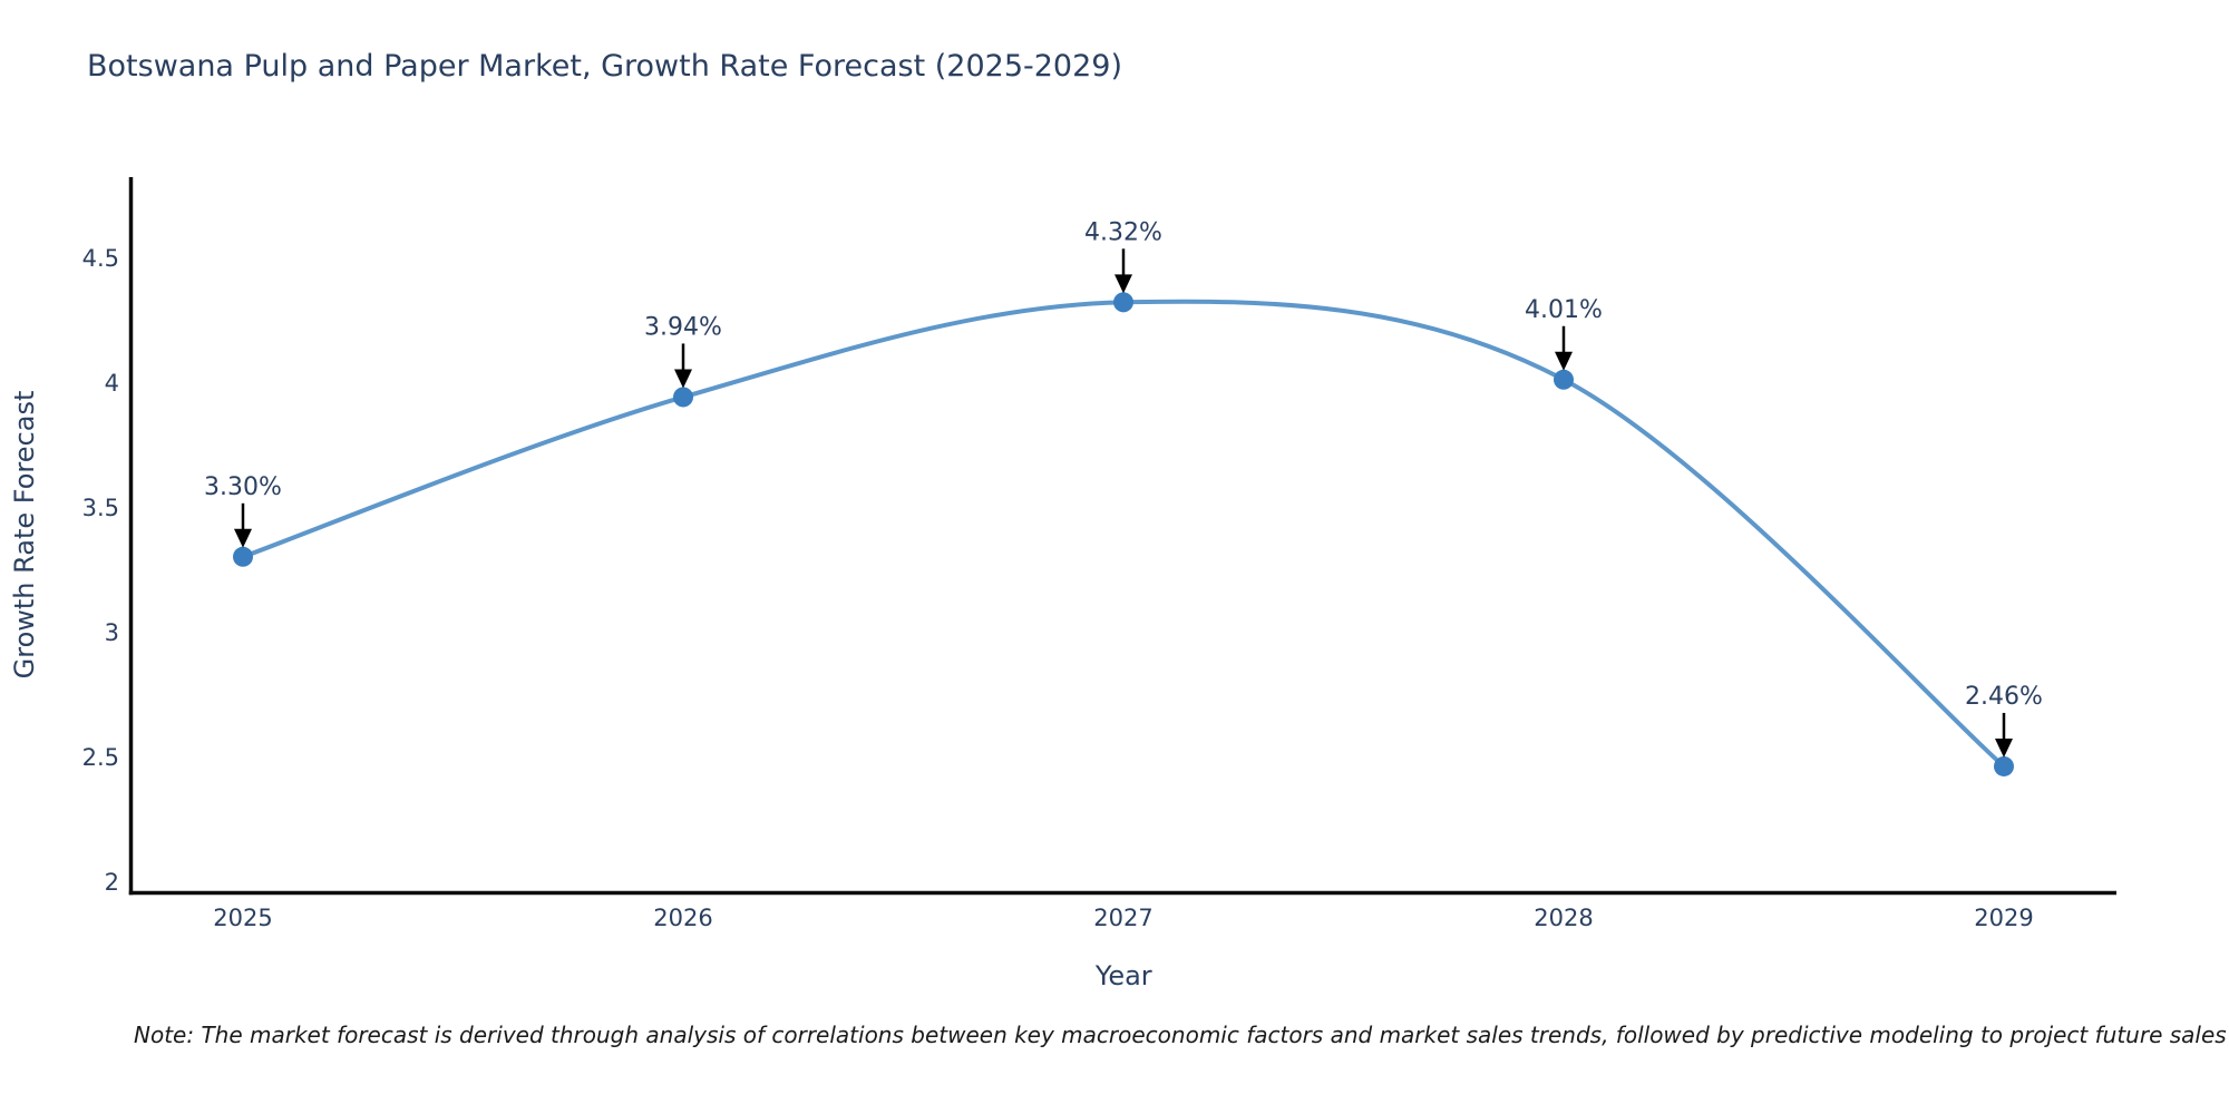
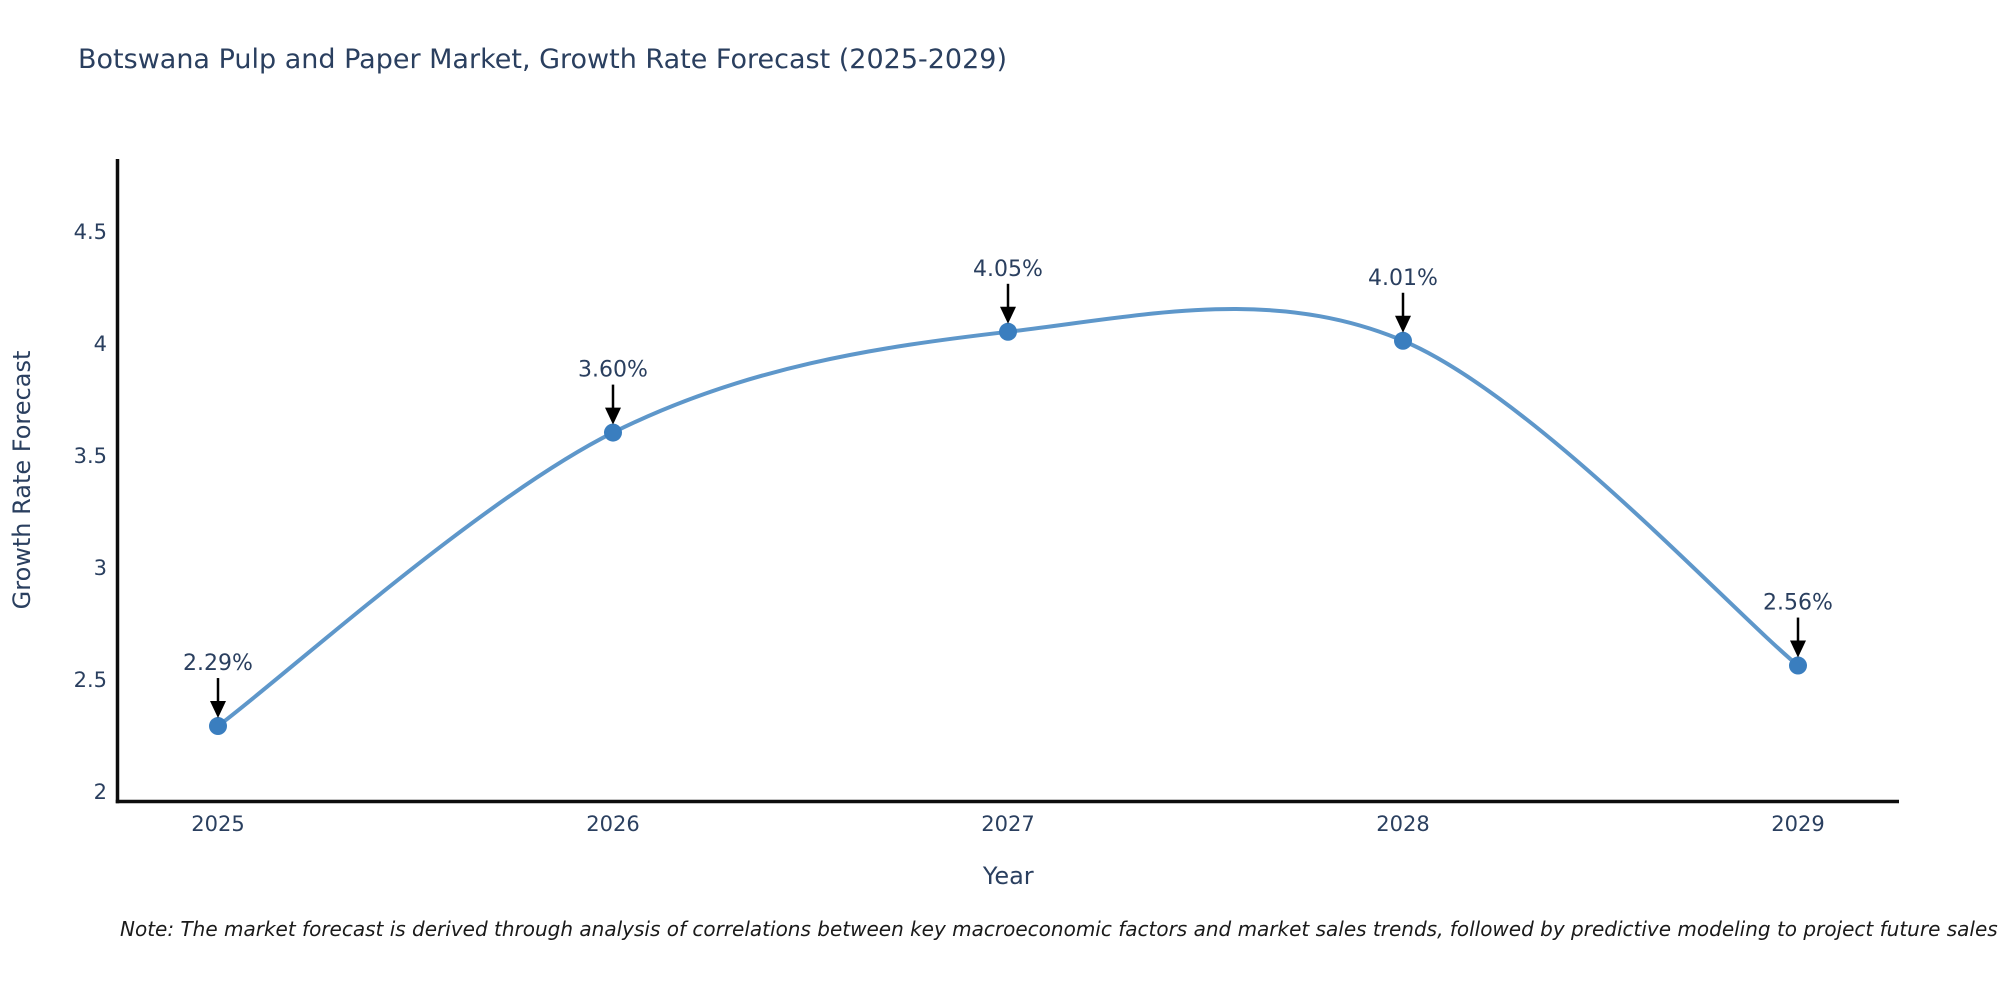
2025: 3.30% -> 2.29%
2026: 3.94% -> 3.60%
2027: 4.32% -> 4.05%
2029: 2.46% -> 2.56%
